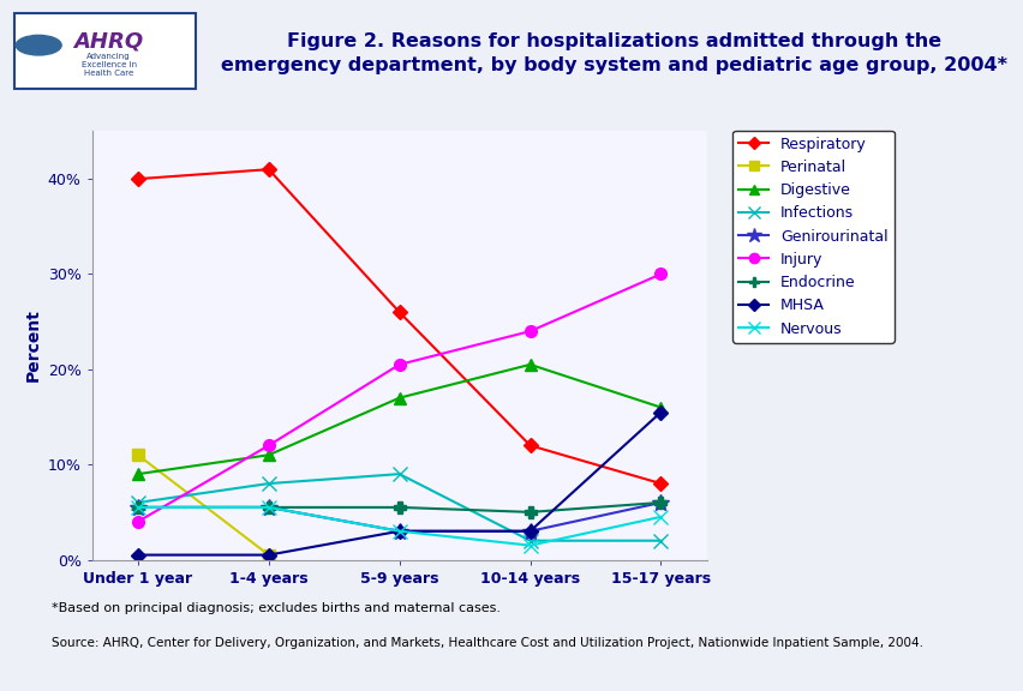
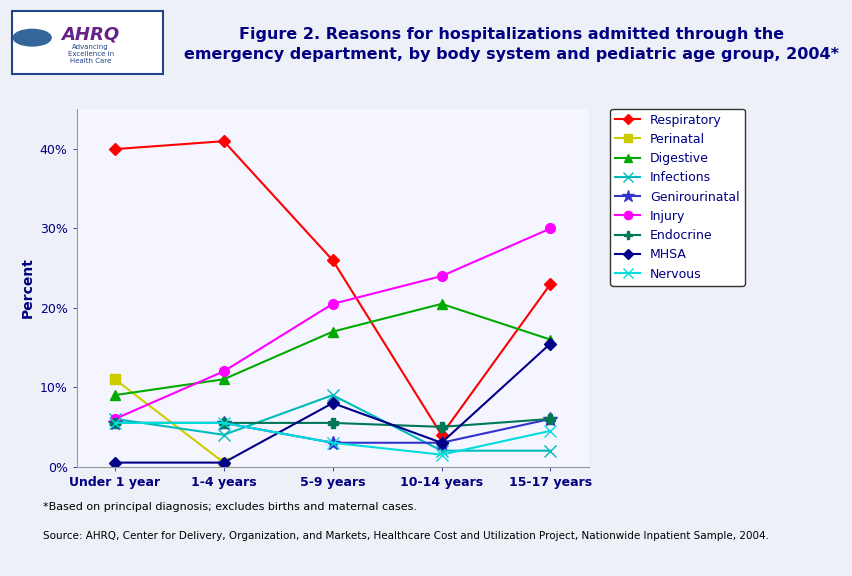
Injury/Under 1 year: 4.0% -> 6.0%
Infections/1-4 years: 8% -> 4%
MHSA/5-9 years: 3.0% -> 8.0%
Respiratory/10-14 years: 12% -> 4%
Respiratory/15-17 years: 8% -> 23%
